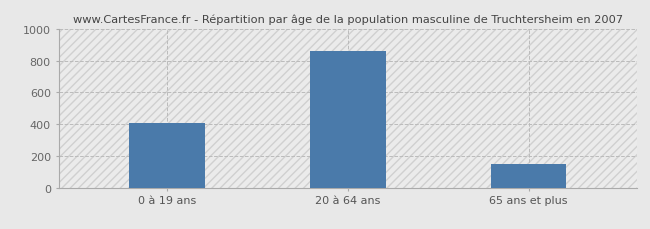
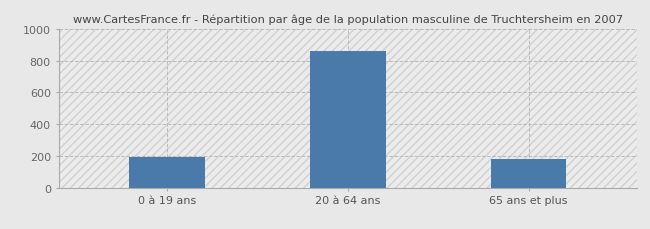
0 à 19 ans: 400 -> 190
65 ans et plus: 150 -> 180
